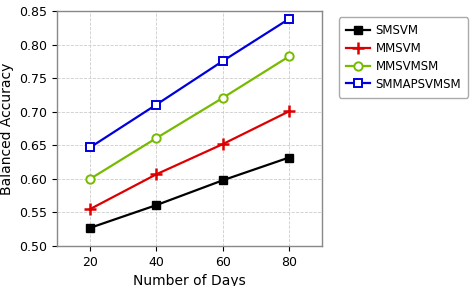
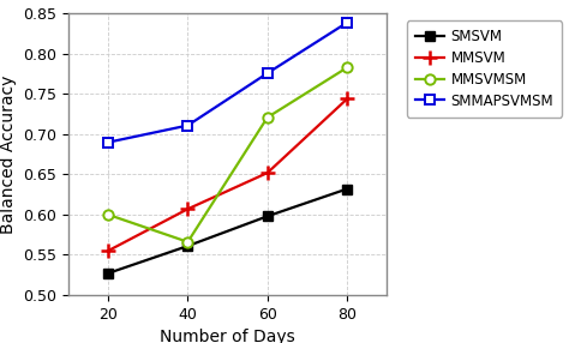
SMMAPSVMSM/20: 0.647 -> 0.690
MMSVMSM/40: 0.661 -> 0.566
MMSVM/80: 0.701 -> 0.744
